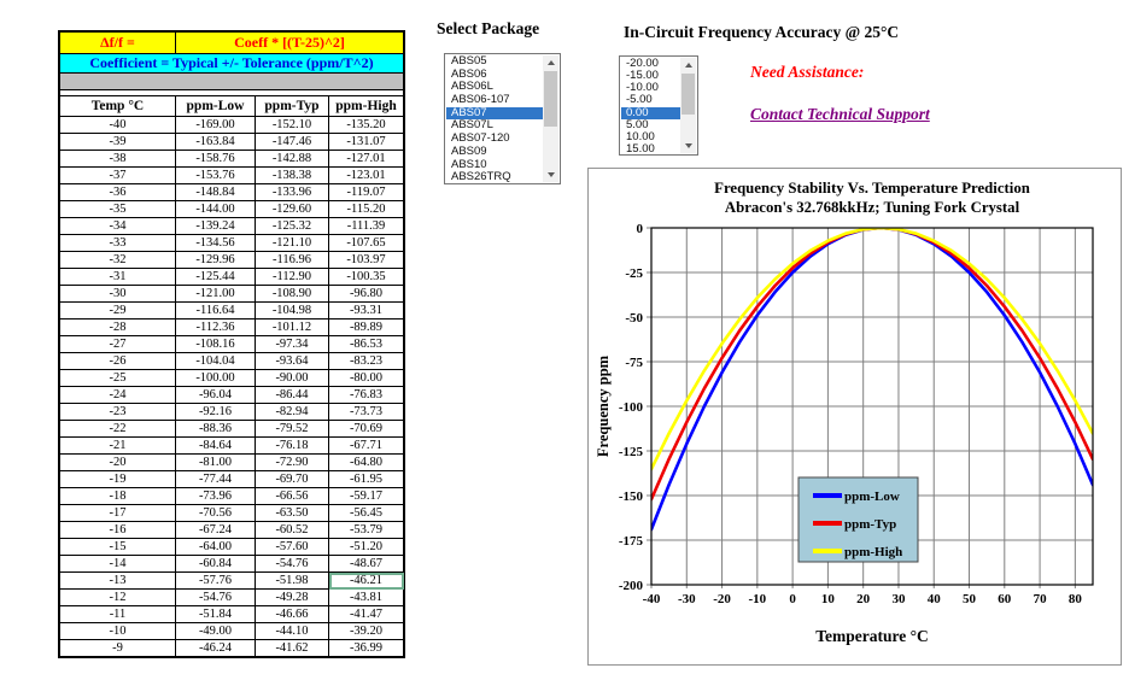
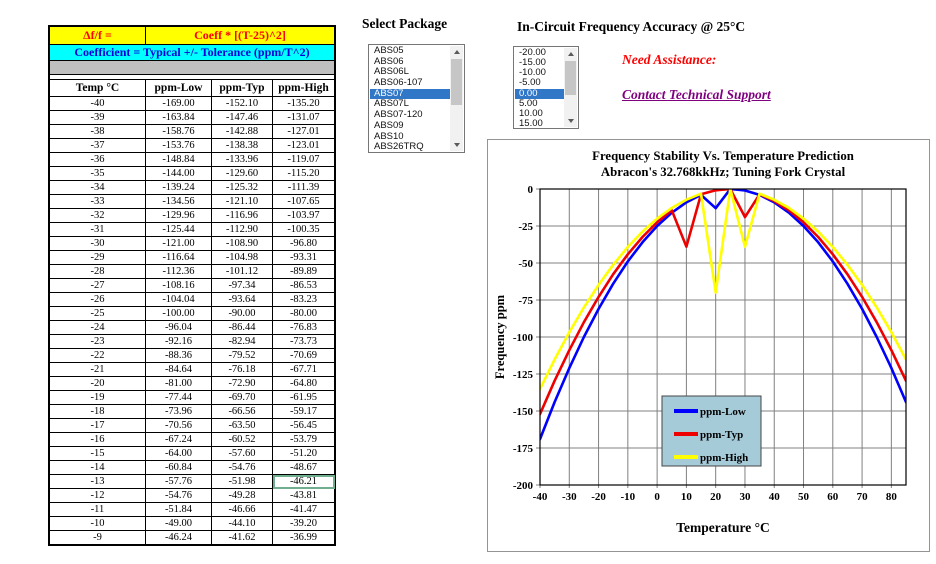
ppm-Typ/10: -8 -> -39
ppm-Low/20: -1 -> -13
ppm-High/20: -1 -> -70
ppm-Typ/30: -1 -> -19
ppm-High/30: -1 -> -39
